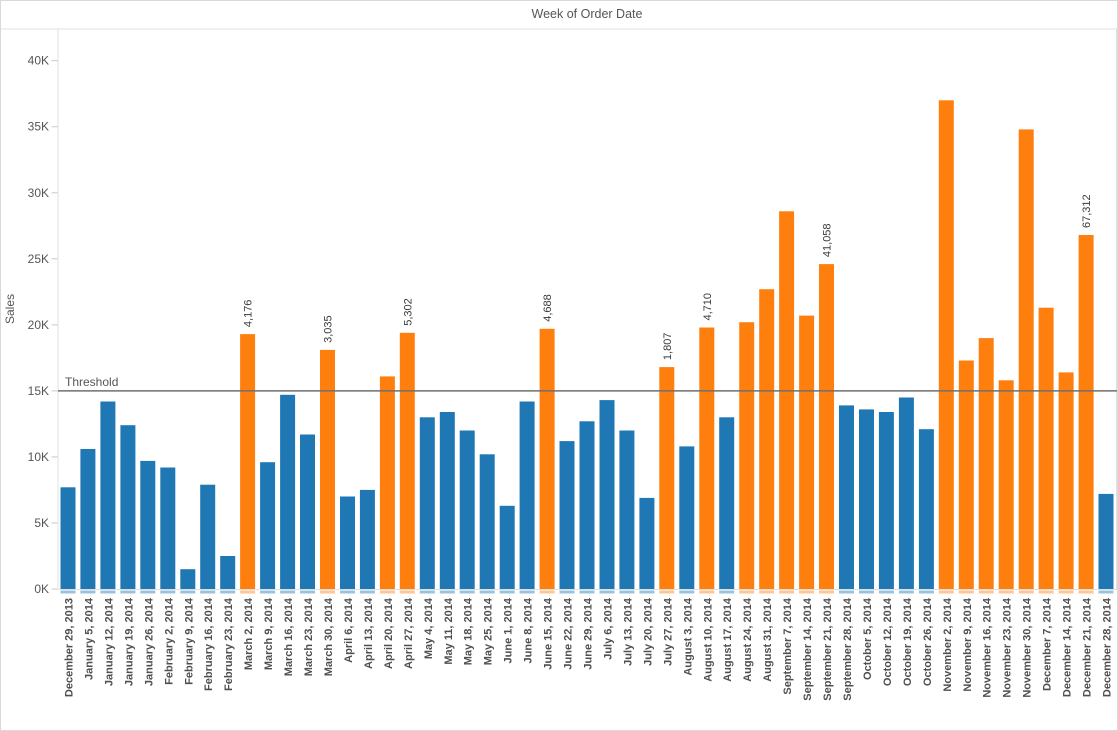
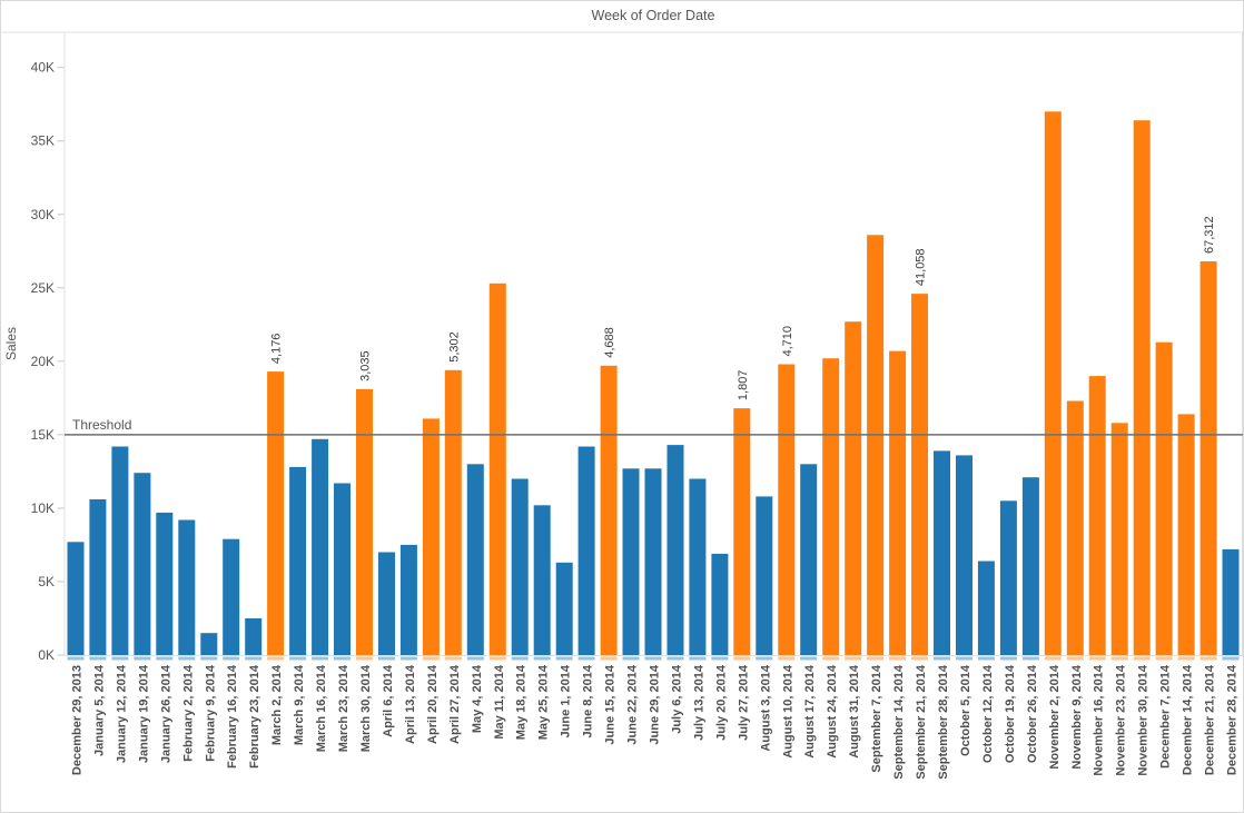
March 9, 2014: 9.6K -> 12.8K
May 11, 2014: 13.4K -> 25.3K
June 22, 2014: 11.2K -> 12.7K
October 12, 2014: 13.4K -> 6.4K
October 19, 2014: 14.5K -> 10.5K
November 30, 2014: 34.8K -> 36.4K
